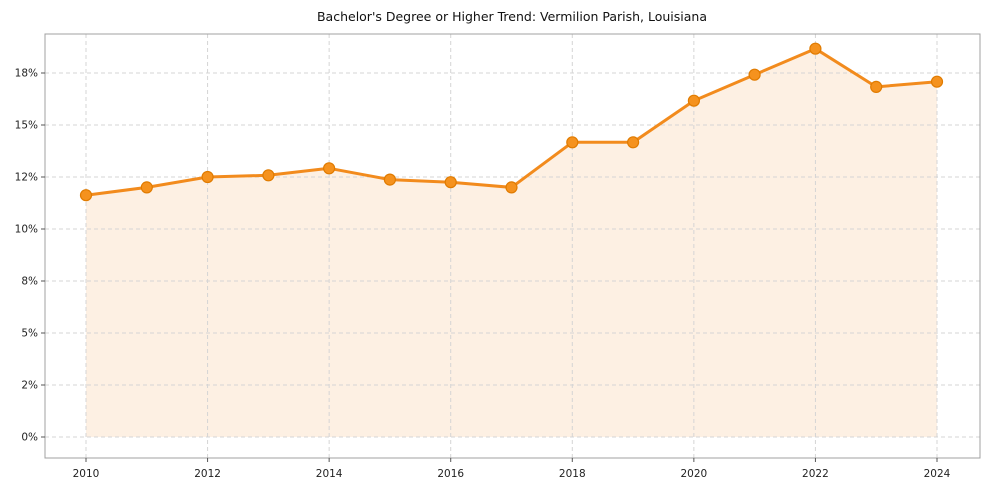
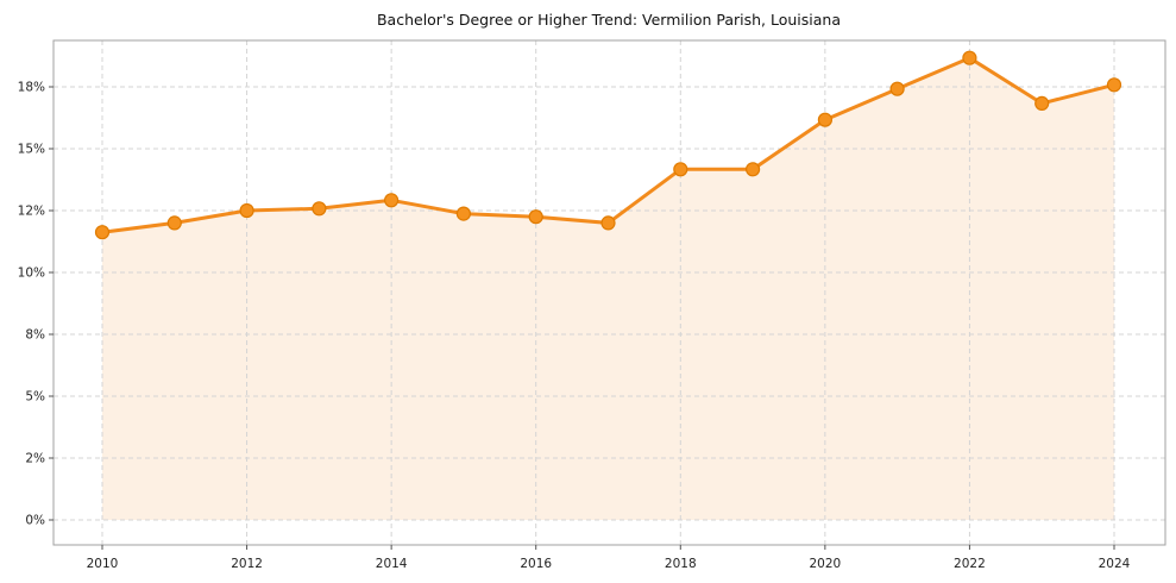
2024: 17.5% -> 18.1%
